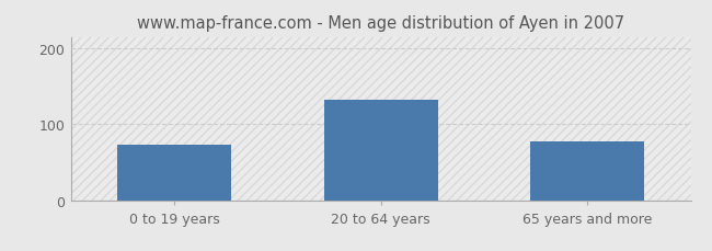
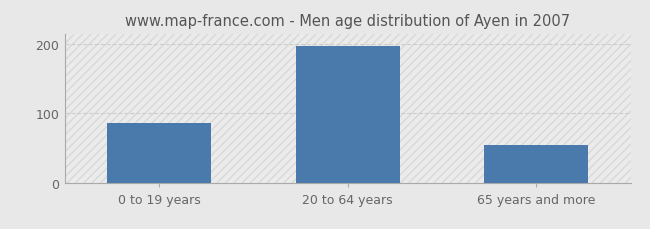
0 to 19 years: 74 -> 86
20 to 64 years: 132 -> 197
65 years and more: 78 -> 55
